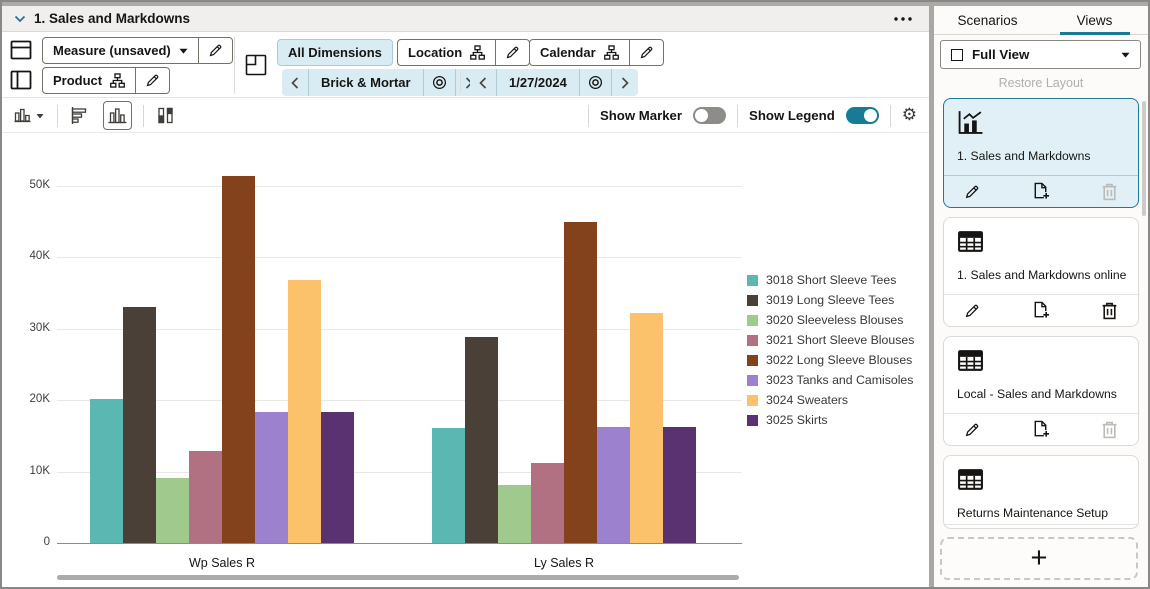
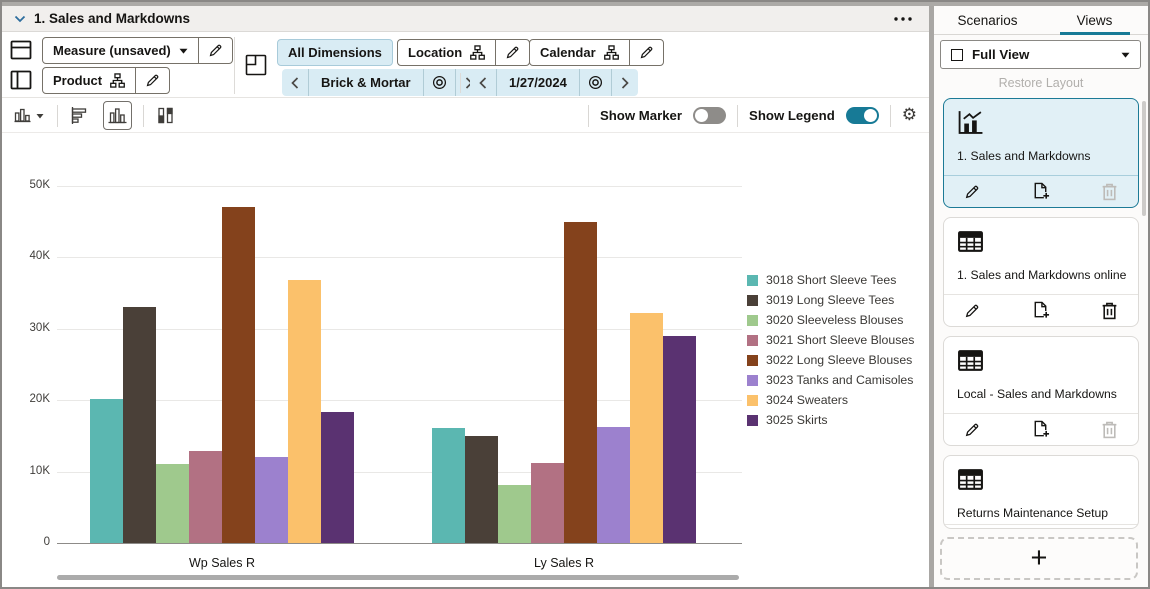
3020 Sleeveless Blouses/Wp Sales R: 9K -> 11K
3022 Long Sleeve Blouses/Wp Sales R: 51K -> 47K
3023 Tanks and Camisoles/Wp Sales R: 18K -> 12K
3019 Long Sleeve Tees/Ly Sales R: 29K -> 15K
3025 Skirts/Ly Sales R: 16K -> 29K
